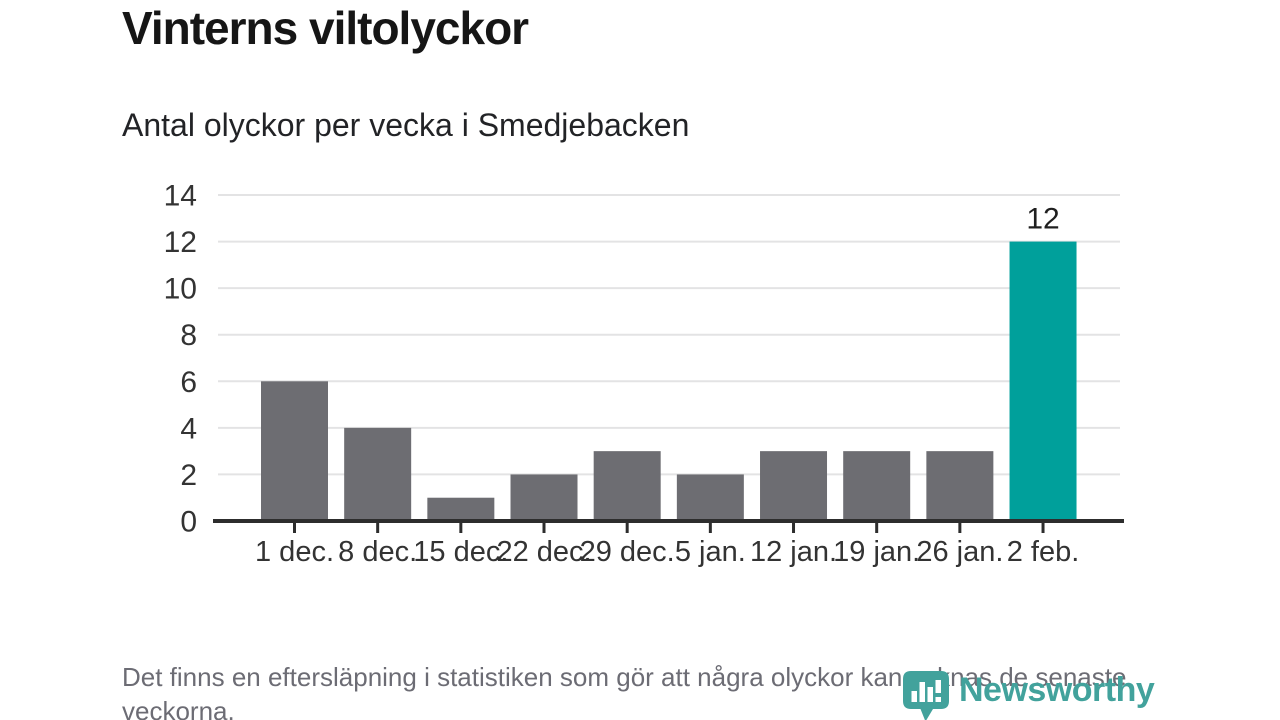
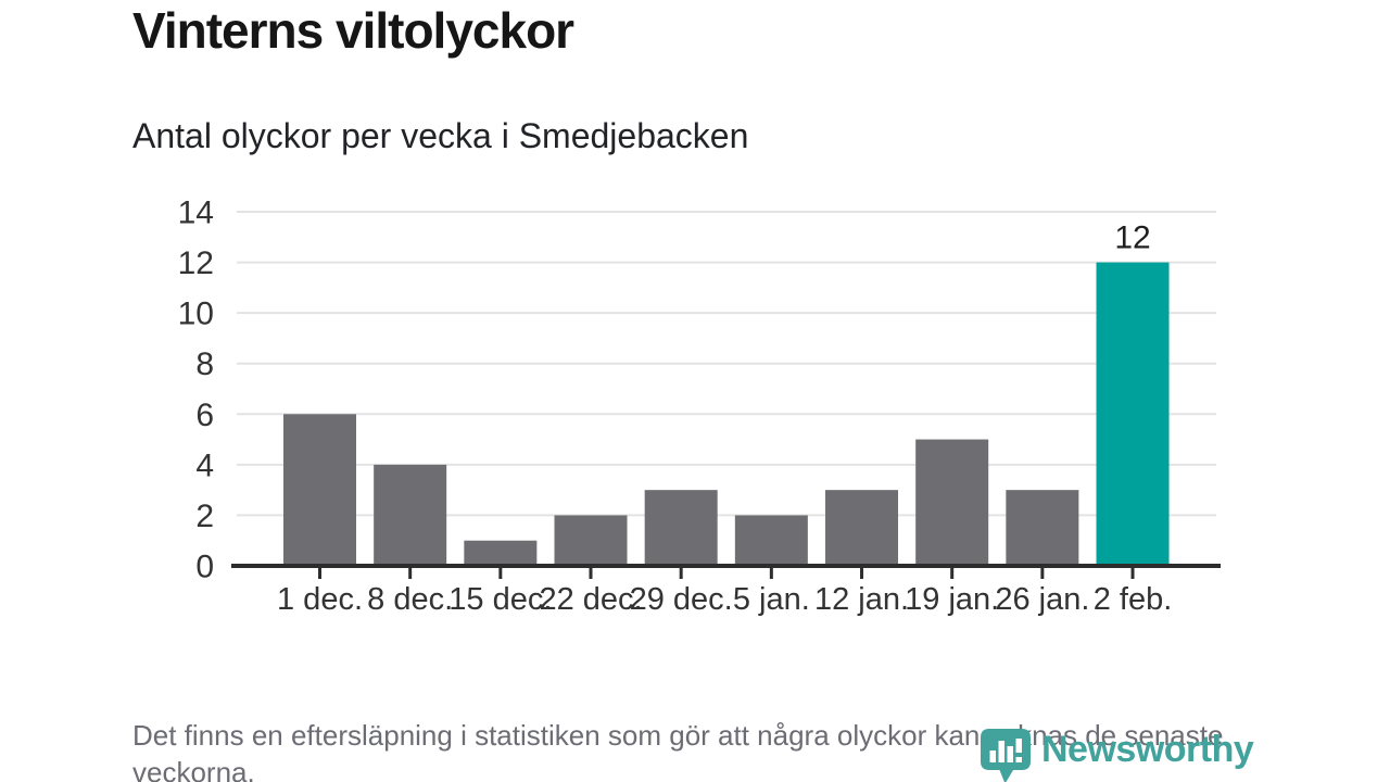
19 jan.: 3 -> 5
